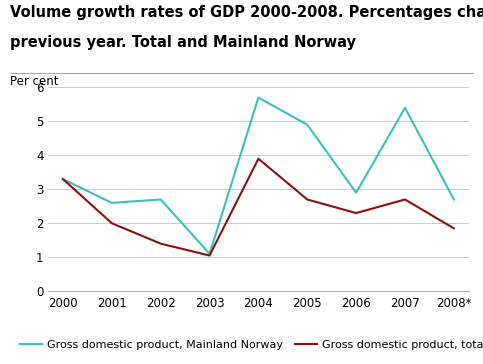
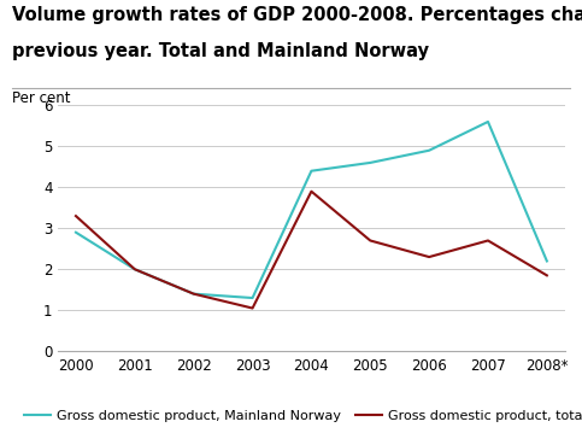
Gross domestic product, Mainland Norway/2000: 3.3 -> 2.9
Gross domestic product, Mainland Norway/2001: 2.6 -> 2.0
Gross domestic product, Mainland Norway/2002: 2.7 -> 1.4
Gross domestic product, Mainland Norway/2003: 1.1 -> 1.3
Gross domestic product, Mainland Norway/2004: 5.7 -> 4.4
Gross domestic product, Mainland Norway/2005: 4.9 -> 4.6
Gross domestic product, Mainland Norway/2006: 2.9 -> 4.9
Gross domestic product, Mainland Norway/2007: 5.4 -> 5.6
Gross domestic product, Mainland Norway/2008*: 2.7 -> 2.2
